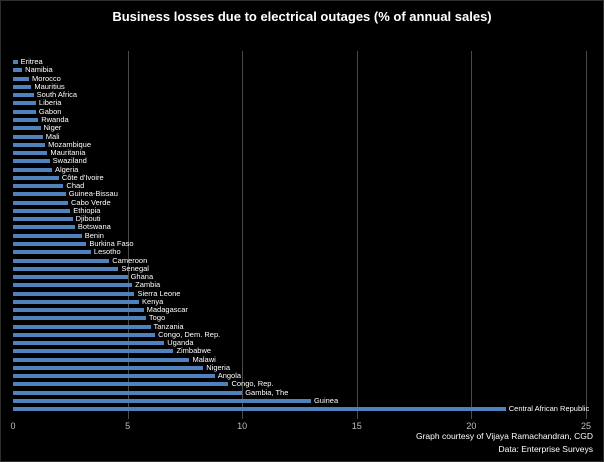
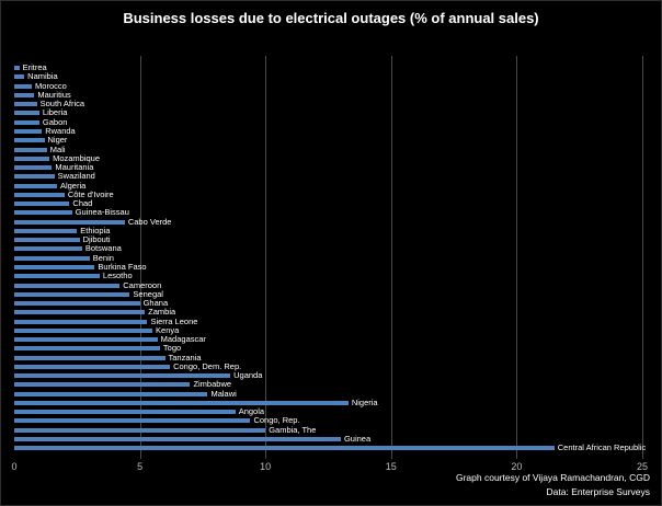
Cabo Verde: 2.4 -> 4.4
Uganda: 6.6 -> 8.6
Nigeria: 8.3 -> 13.3
